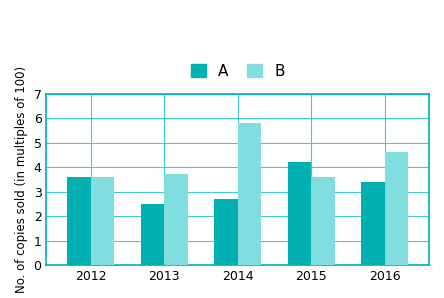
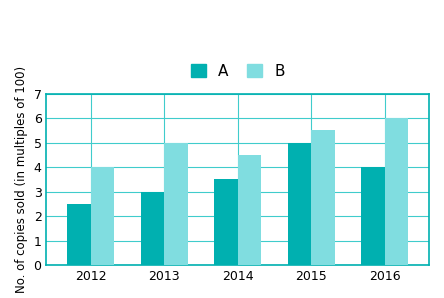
A/2012: 3.6 -> 2.5
B/2012: 3.6 -> 4.0
A/2013: 2.5 -> 3.0
B/2013: 3.7 -> 5.0
A/2014: 2.7 -> 3.5
B/2014: 5.8 -> 4.5
A/2015: 4.2 -> 5.0
B/2015: 3.6 -> 5.5
A/2016: 3.4 -> 4.0
B/2016: 4.6 -> 6.0
